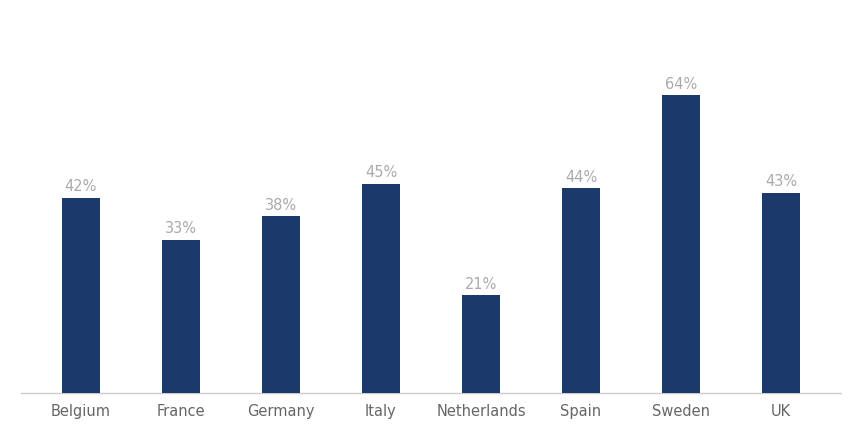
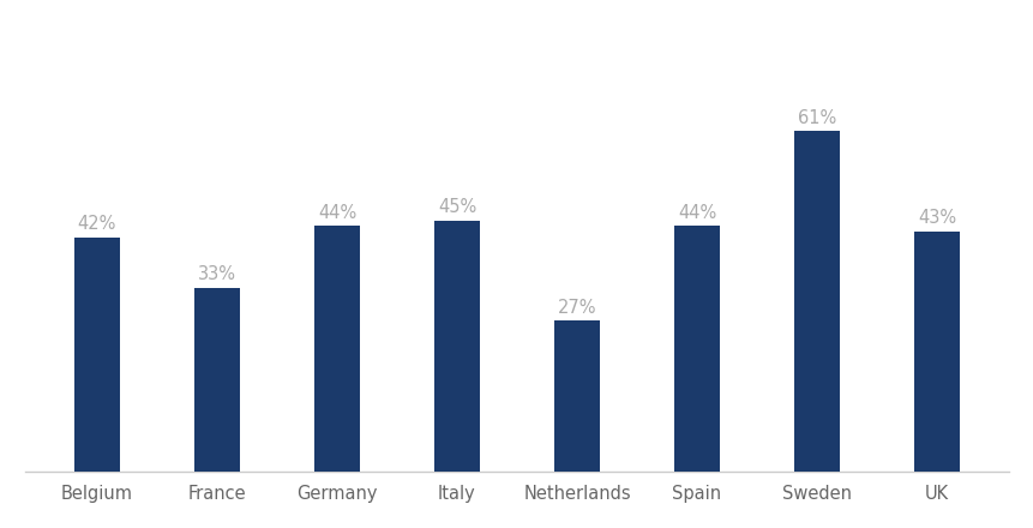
Germany: 38% -> 44%
Netherlands: 21% -> 27%
Sweden: 64% -> 61%
